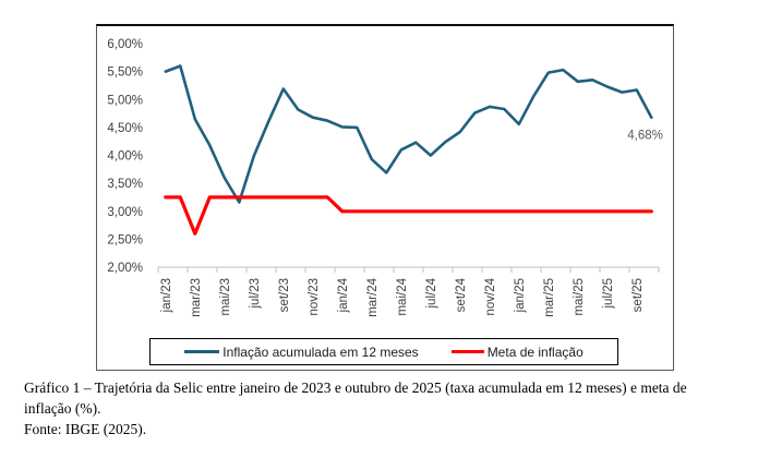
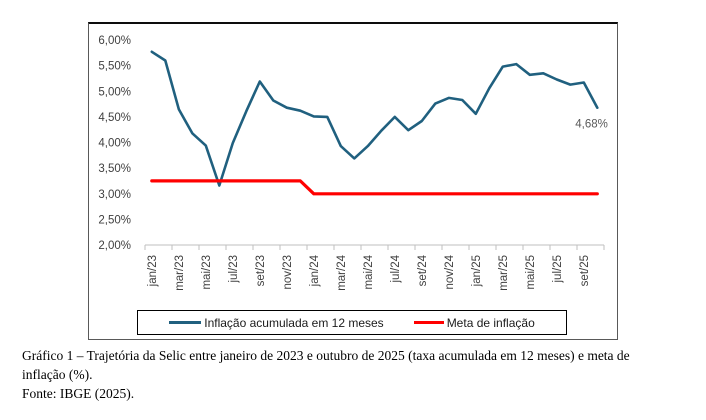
Inflação acumulada em 12 meses/jan/23: 5,5% -> 5,8%
Meta de inflação/mar/23: 2,6% -> 3,2%
Inflação acumulada em 12 meses/mai/23: 3,6% -> 3,9%
Inflação acumulada em 12 meses/mai/24: 4,1% -> 3,9%
Inflação acumulada em 12 meses/jul/24: 4,0% -> 4,5%
